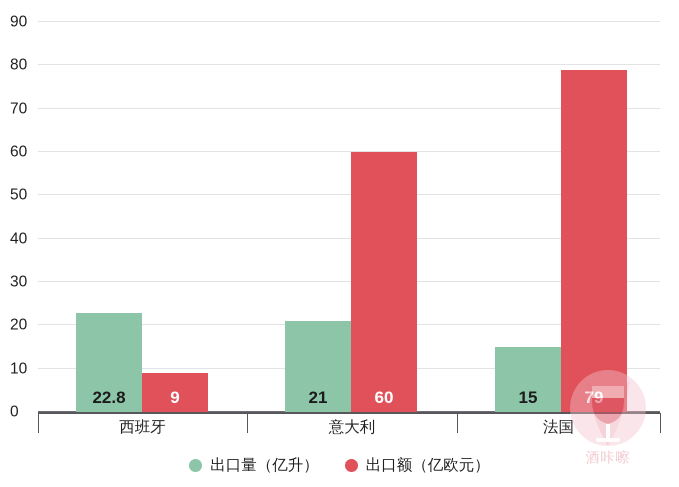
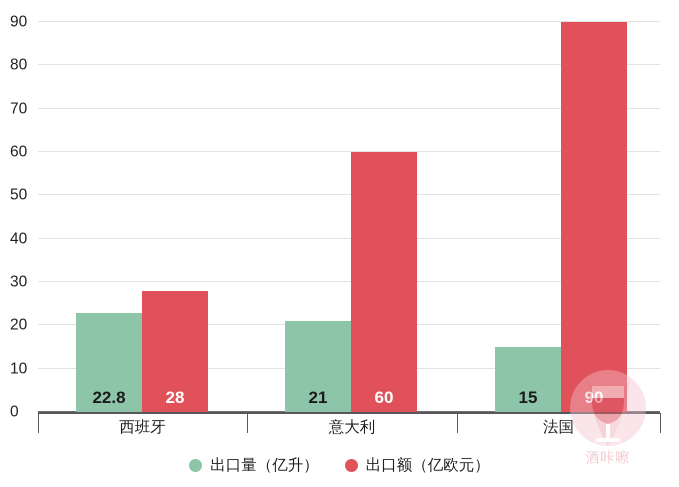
出口额（亿欧元）/西班牙: 9 -> 28
出口额（亿欧元）/法国: 79 -> 90
